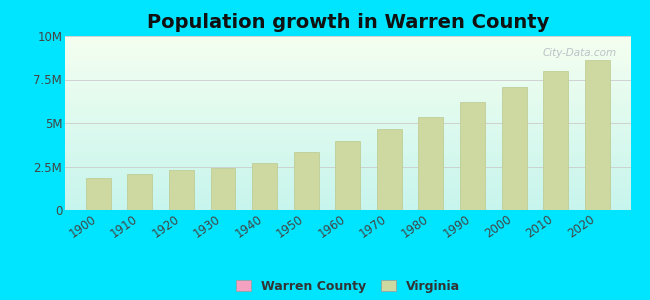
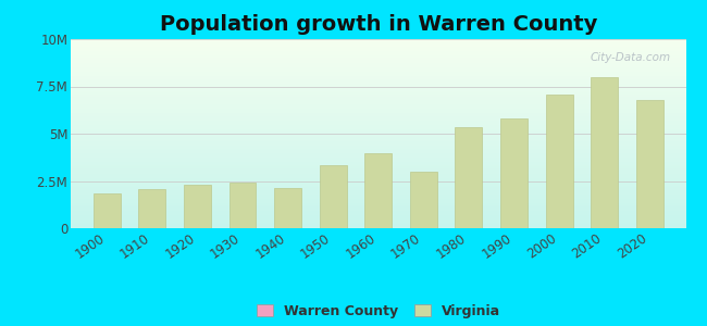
1940: 2.7M -> 2.1M
1970: 4.6M -> 3.0M
1990: 6.2M -> 5.8M
2020: 8.6M -> 6.8M
